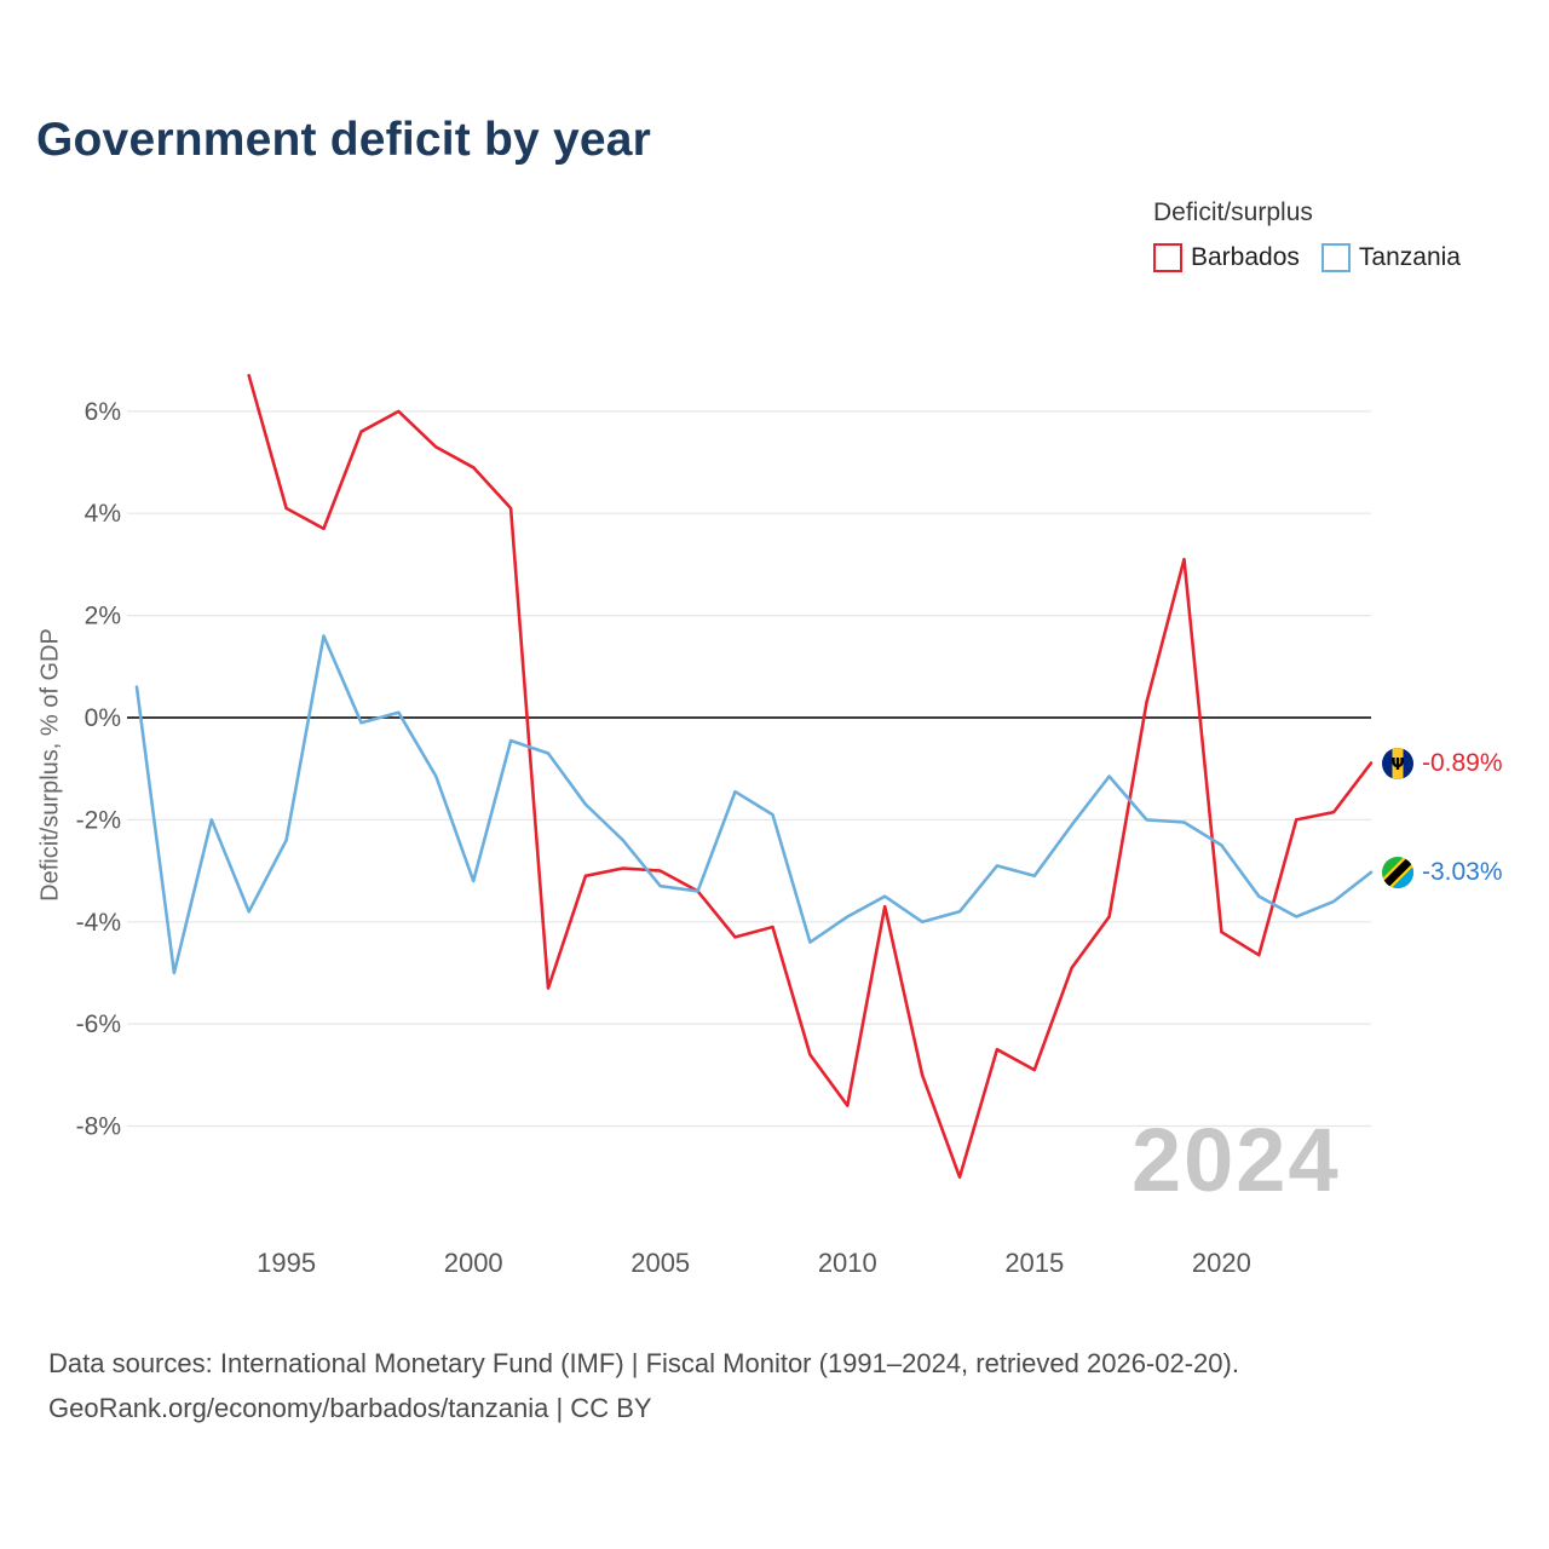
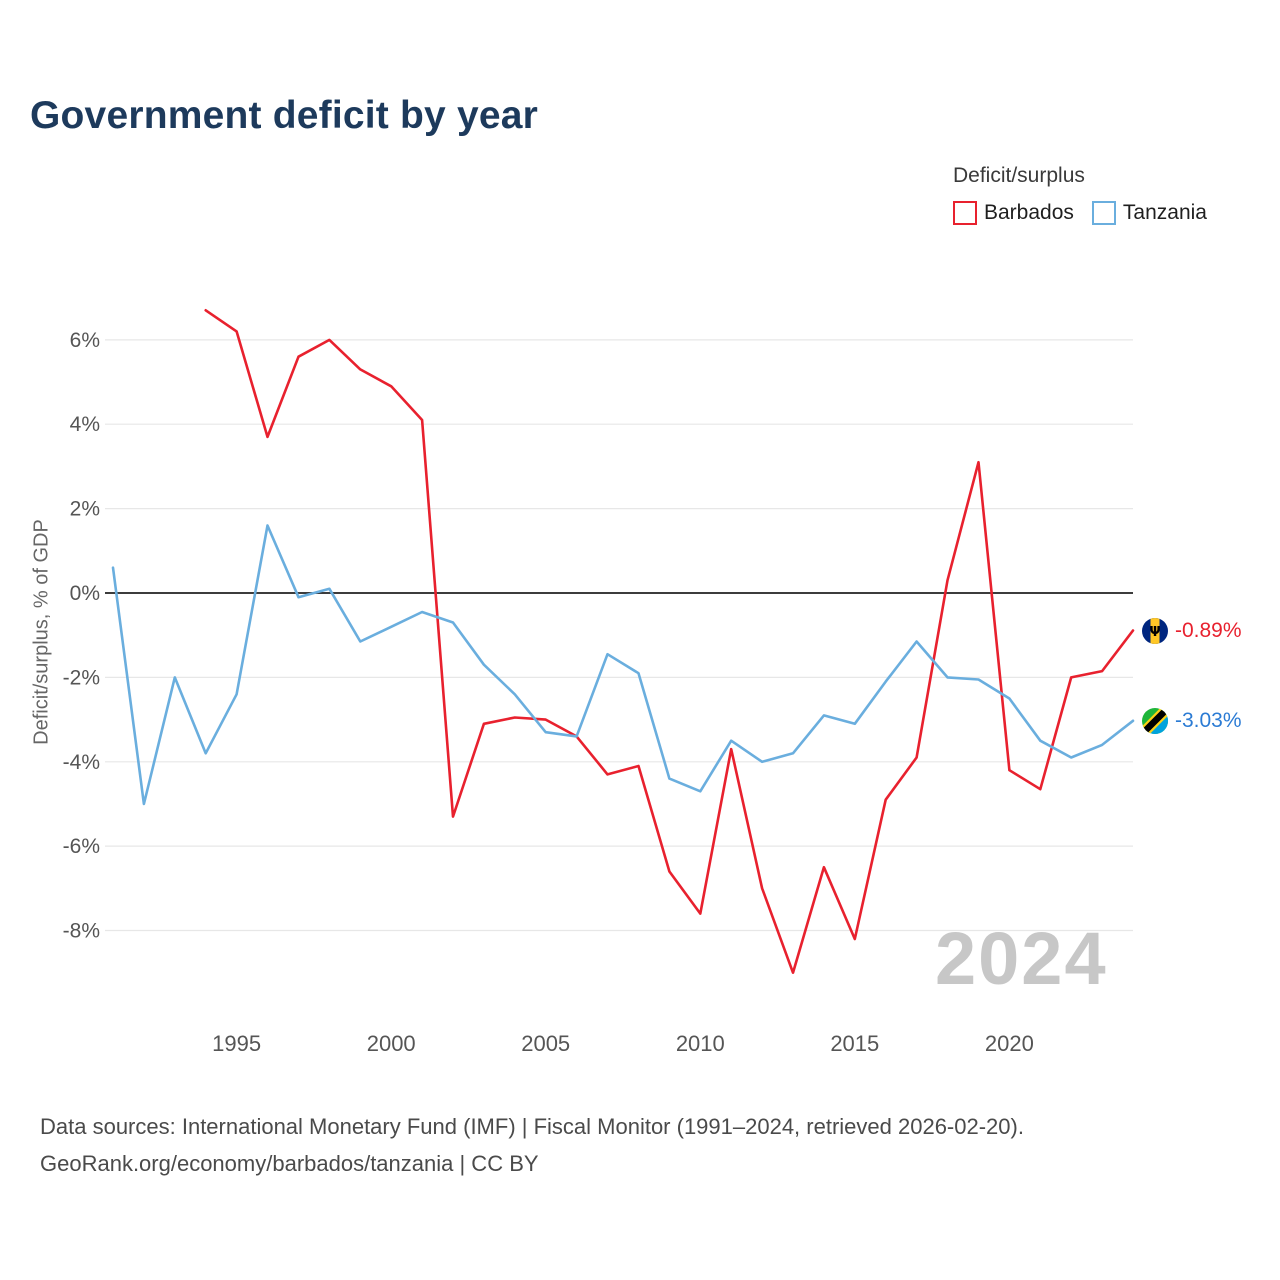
Barbados/1995: 4.1% -> 6.2%
Tanzania/2000: -3.2% -> -0.8%
Tanzania/2010: -3.9% -> -4.7%
Barbados/2015: -6.9% -> -8.2%
